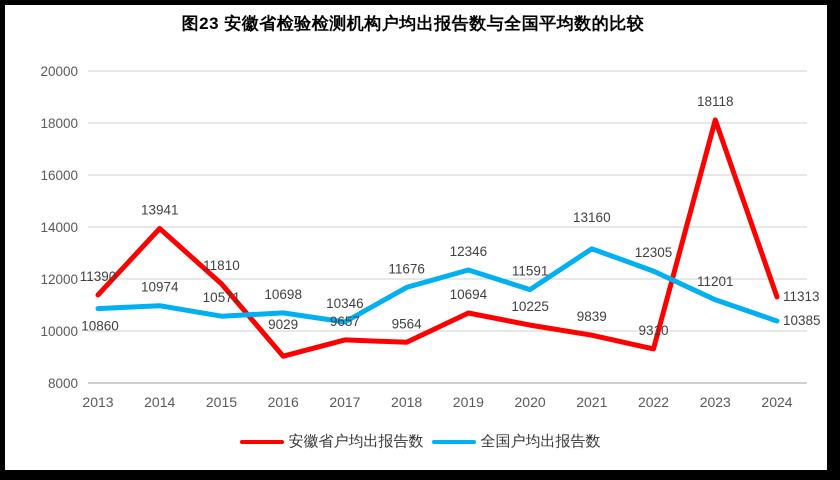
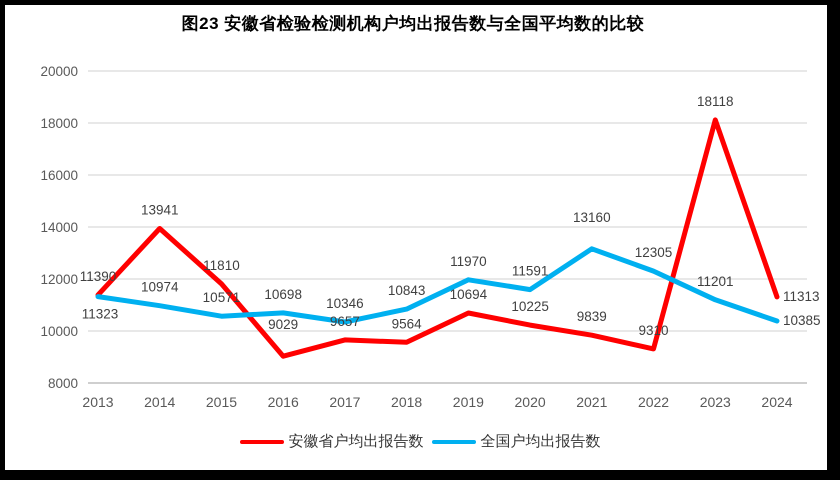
全国户均出报告数/2013: 10860 -> 11323
全国户均出报告数/2018: 11676 -> 10843
全国户均出报告数/2019: 12346 -> 11970
